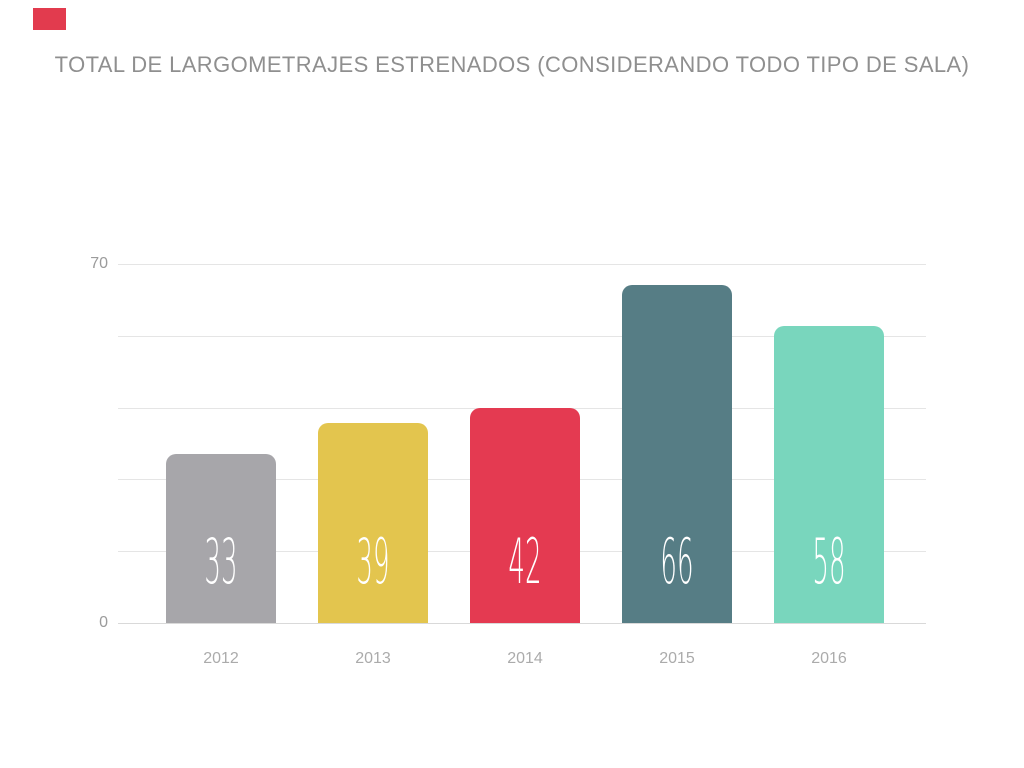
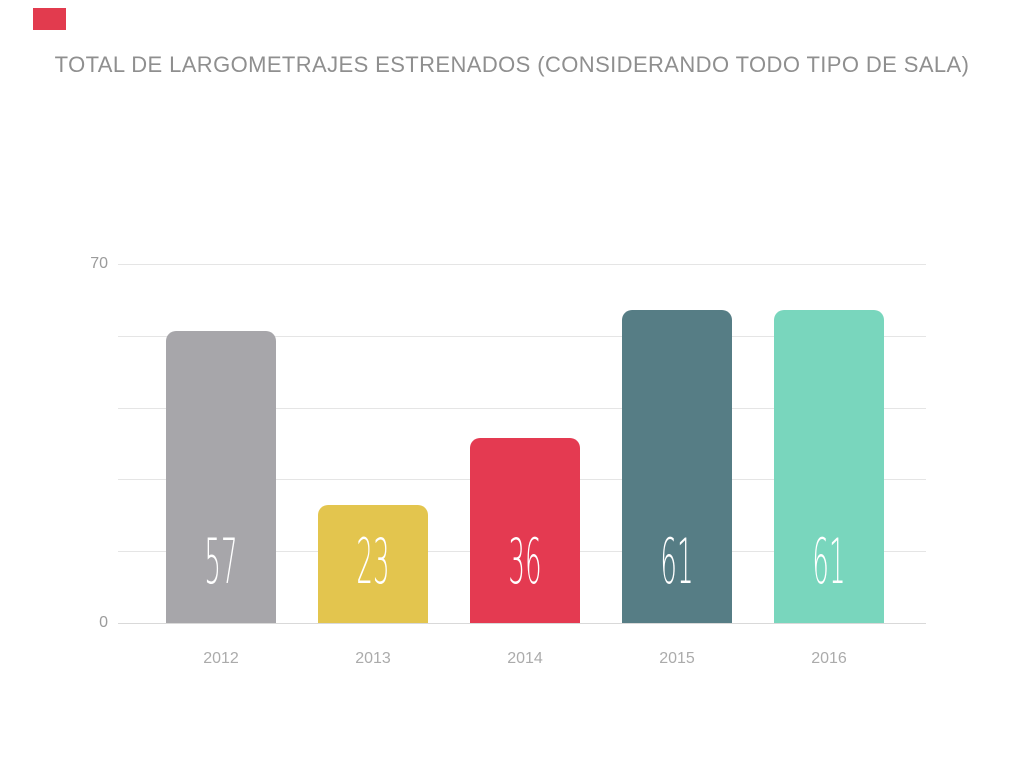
2012: 33 -> 57
2013: 39 -> 23
2014: 42 -> 36
2015: 66 -> 61
2016: 58 -> 61
